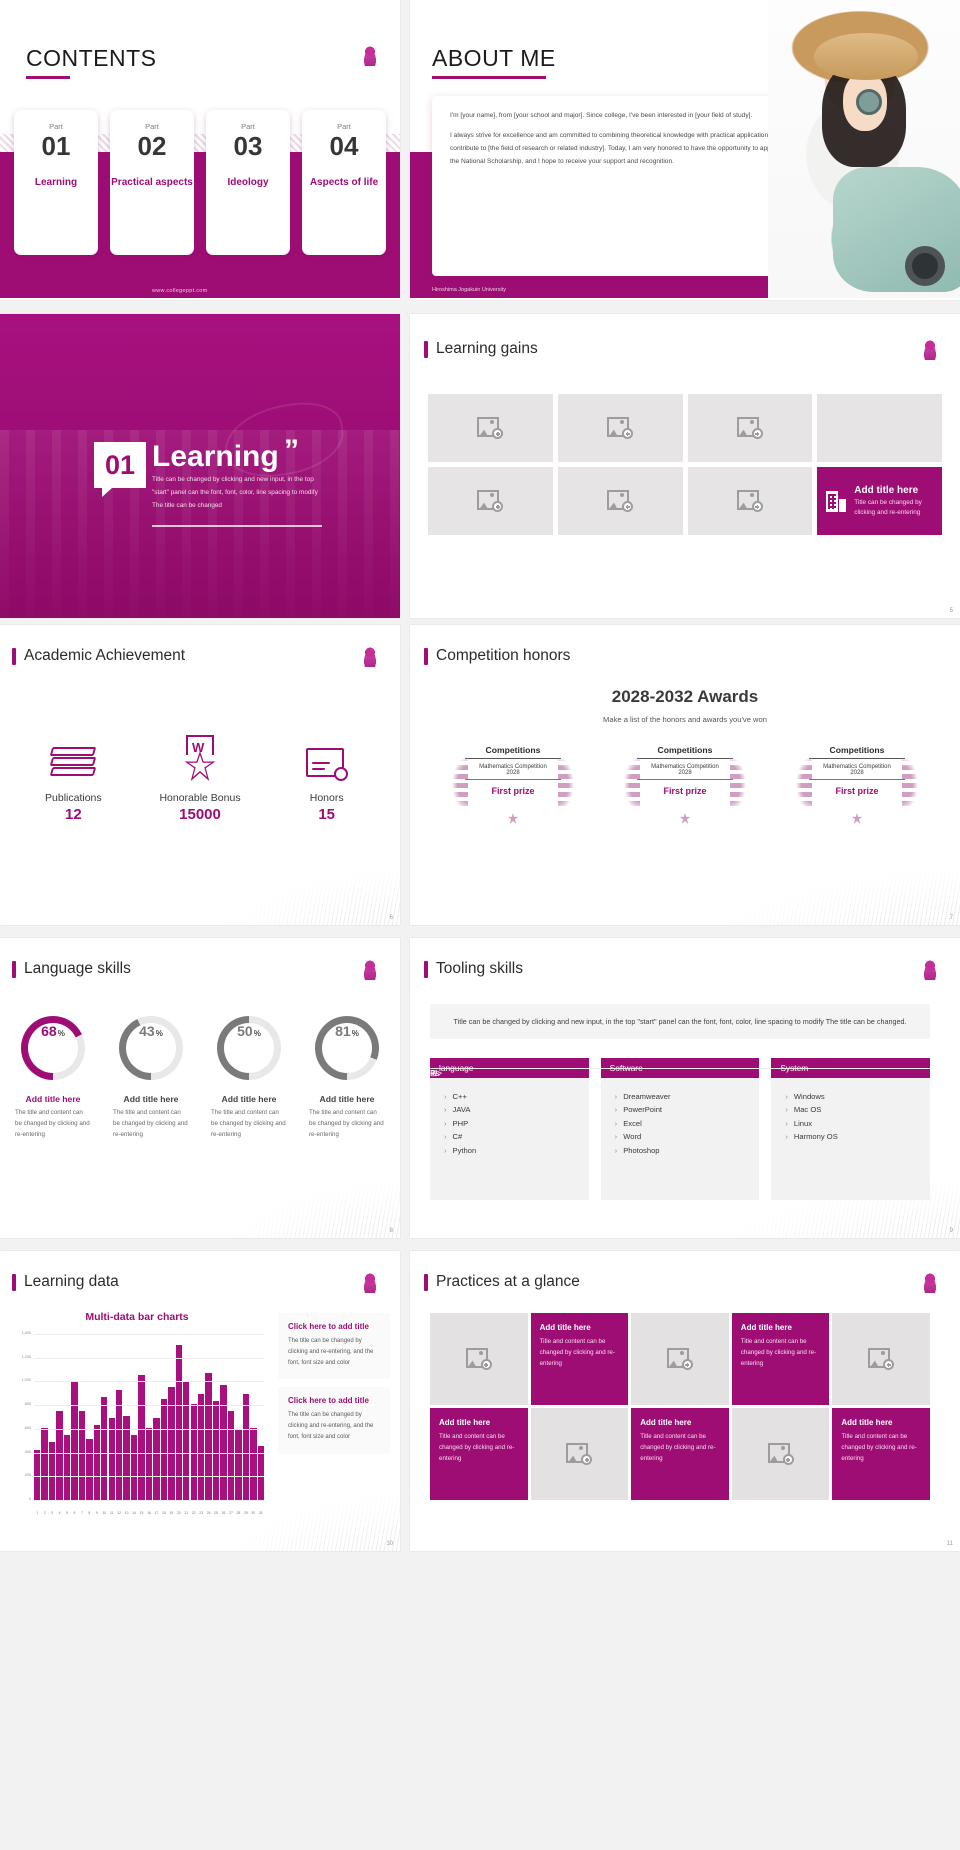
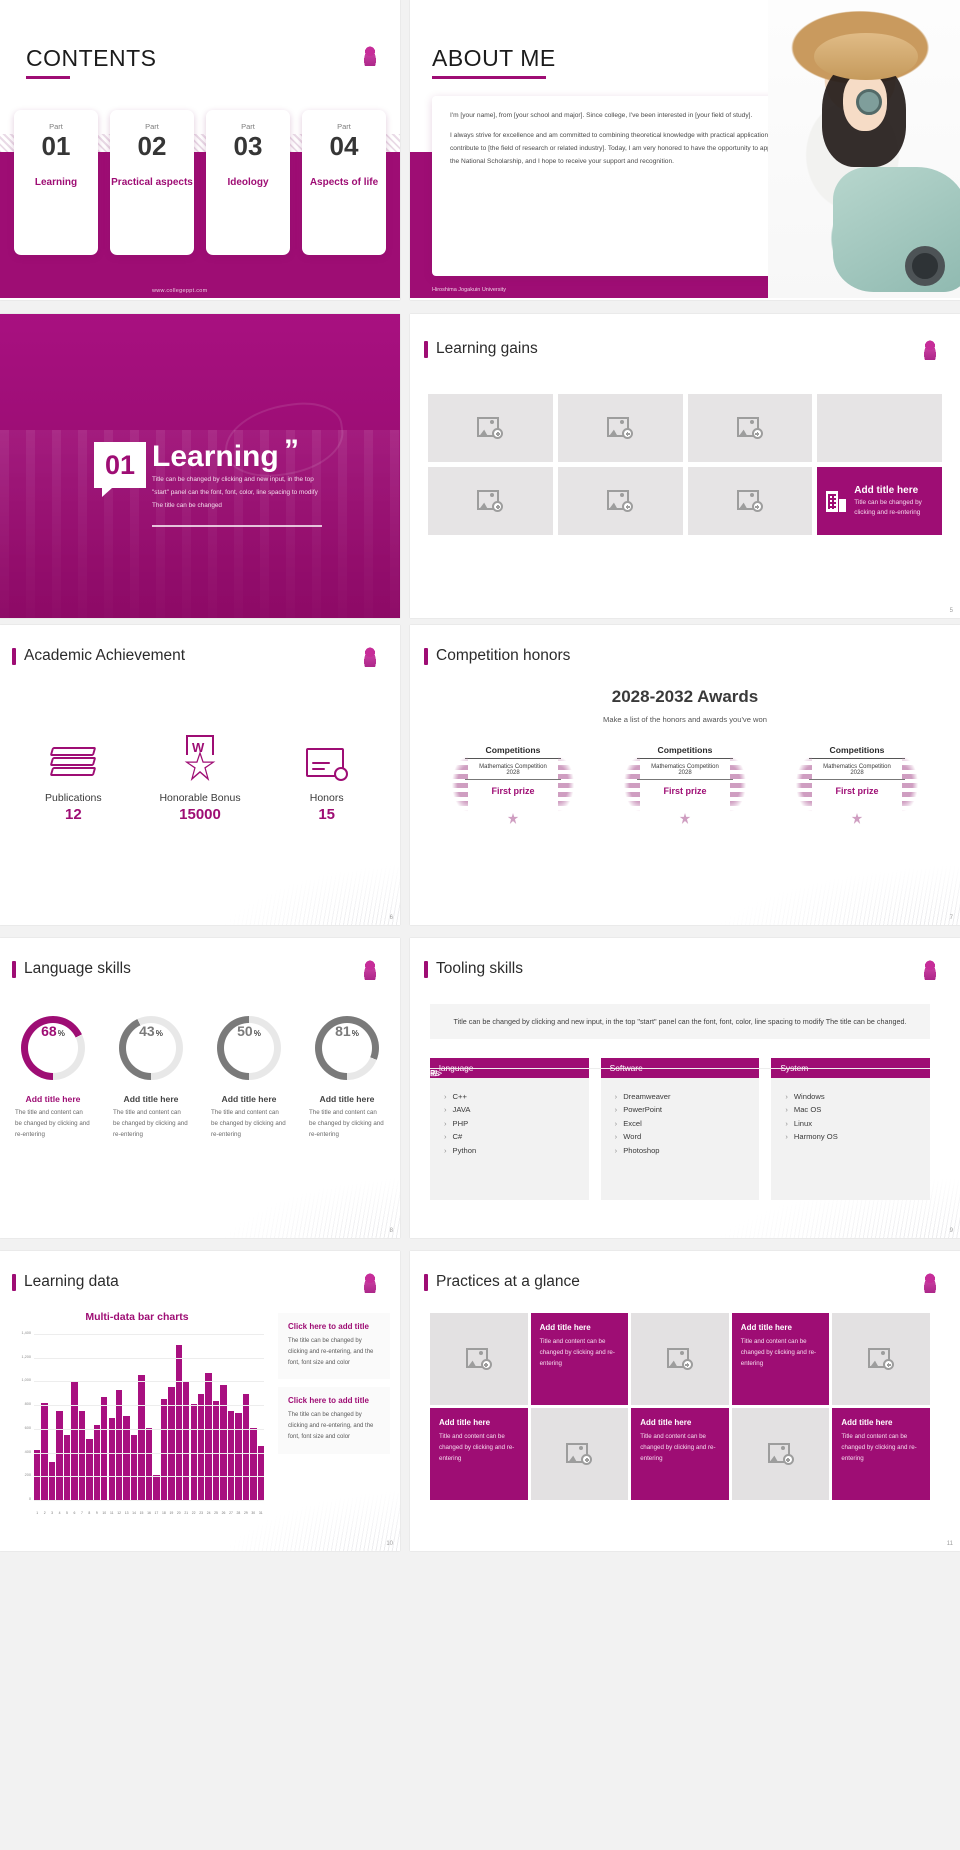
2: 620 -> 830
3: 500 -> 330
17: 700 -> 220
28: 600 -> 740
